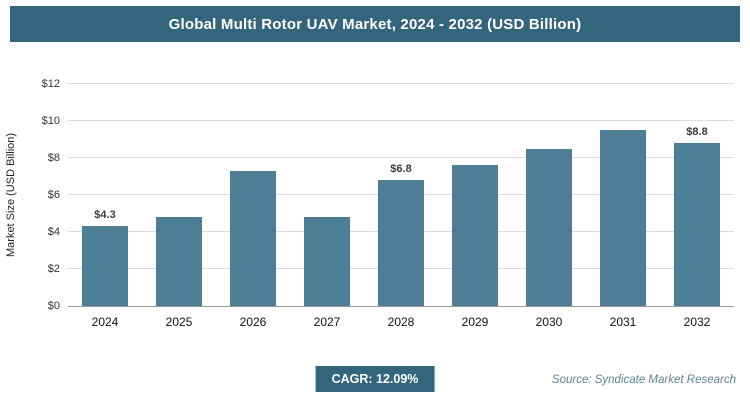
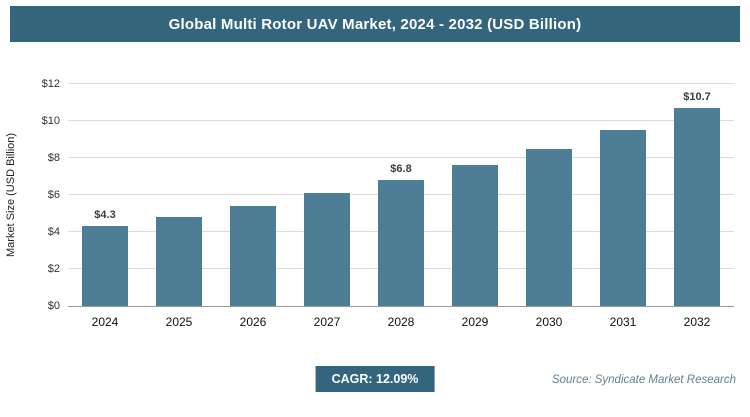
2026: $7.3 -> $5.4
2027: $4.8 -> $6.1
2032: $8.8 -> $10.7
